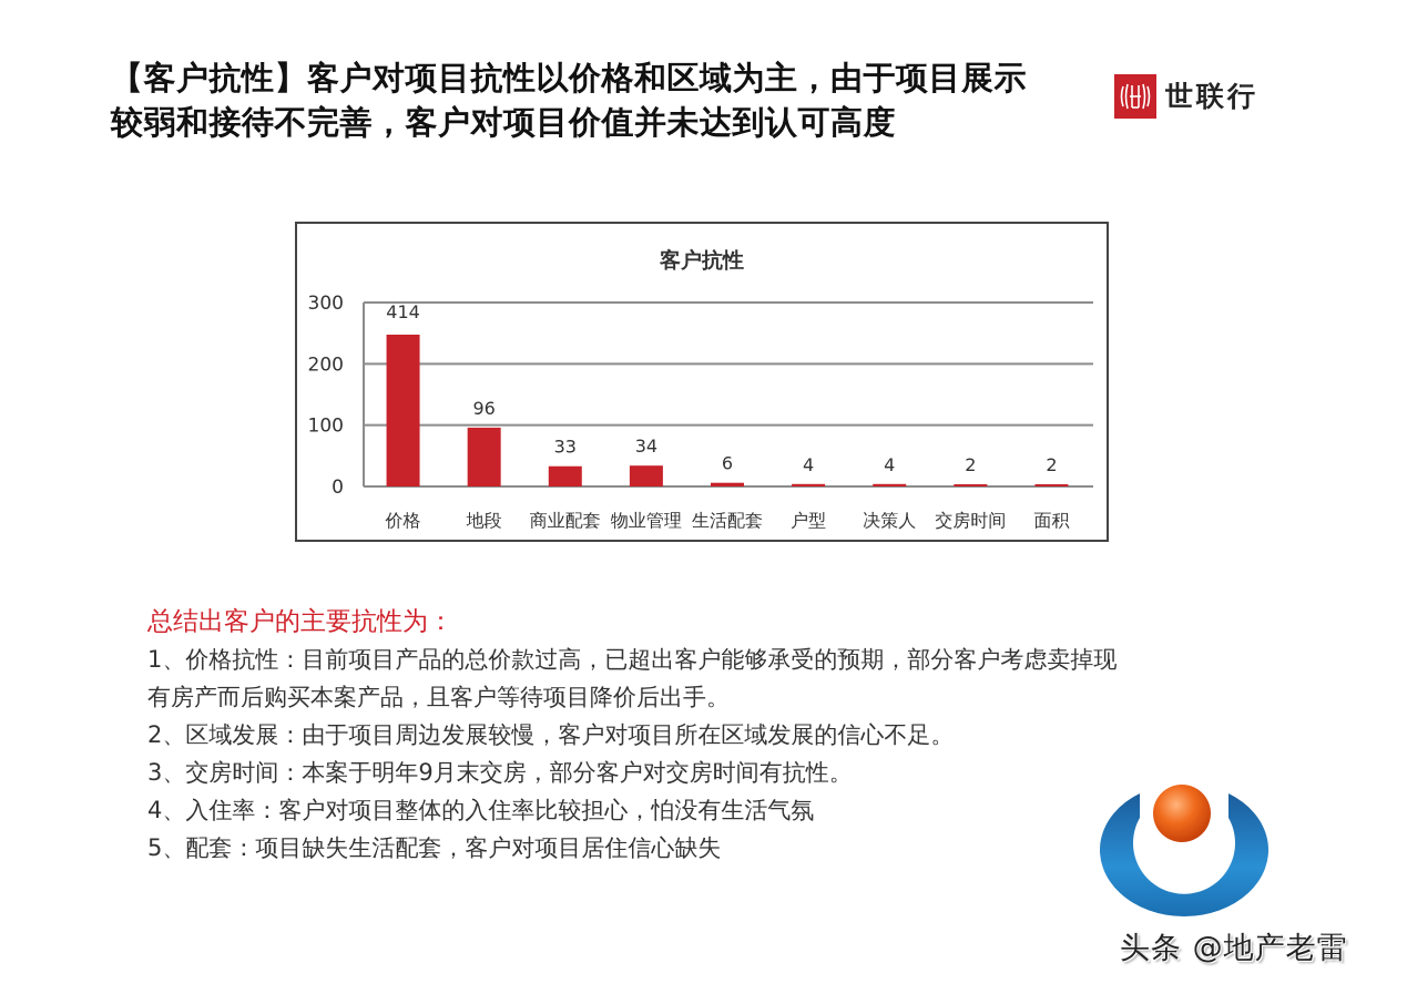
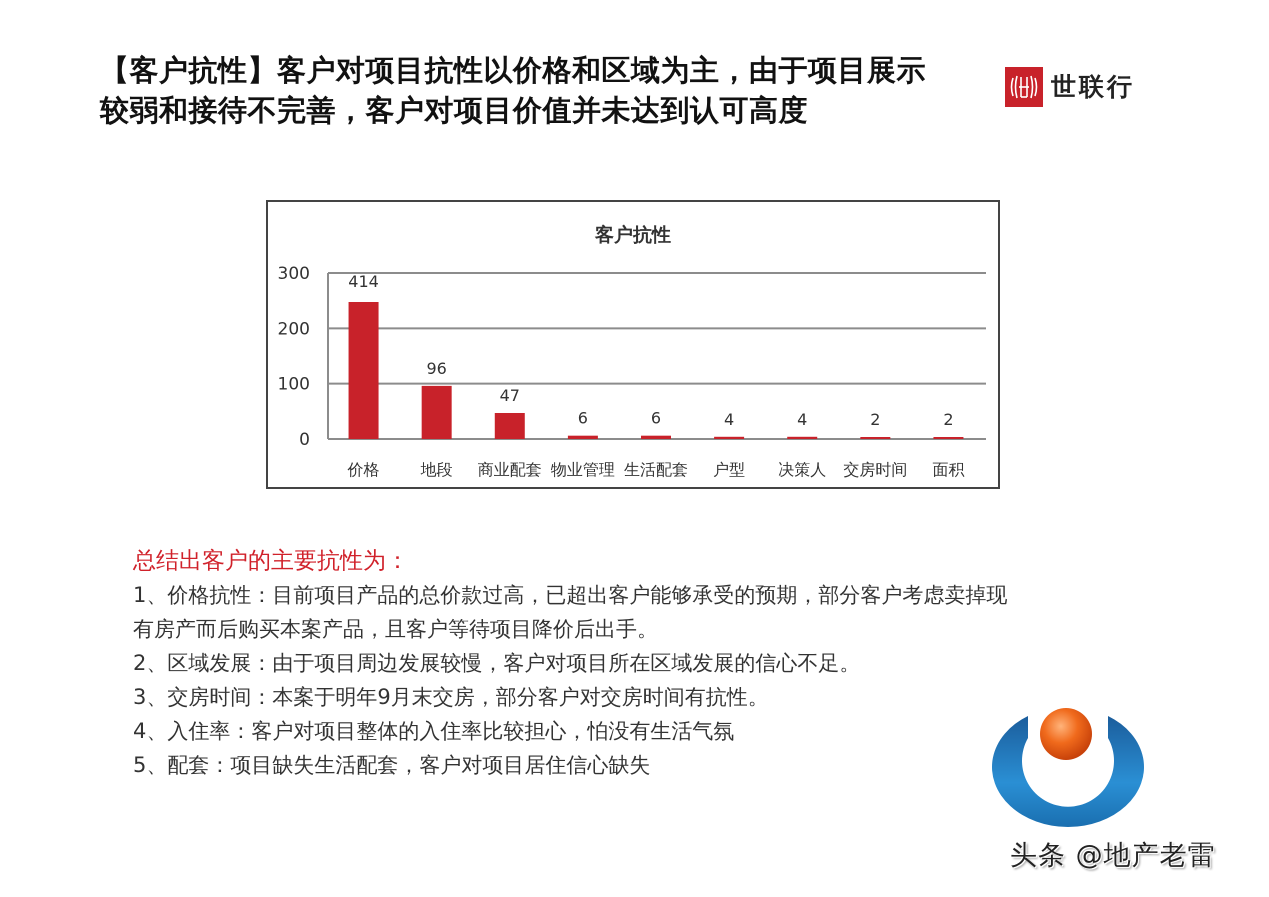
商业配套: 33 -> 47
物业管理: 34 -> 6
